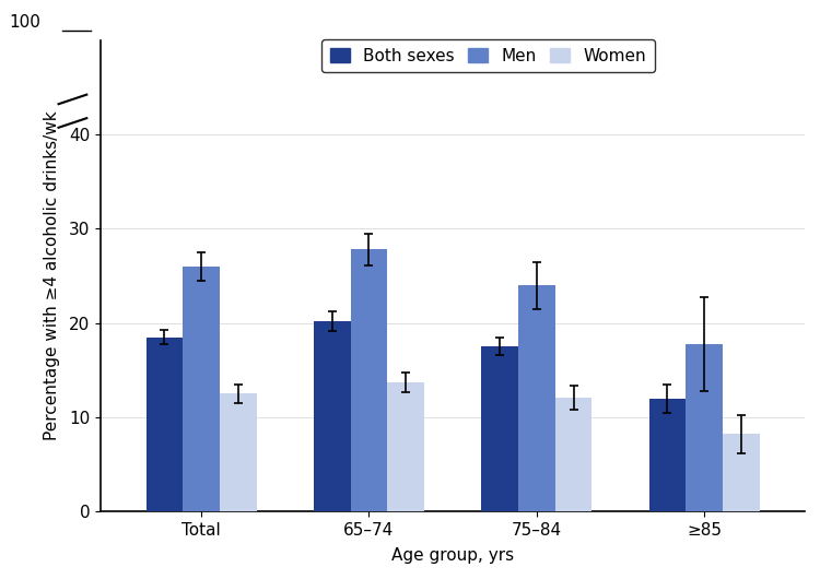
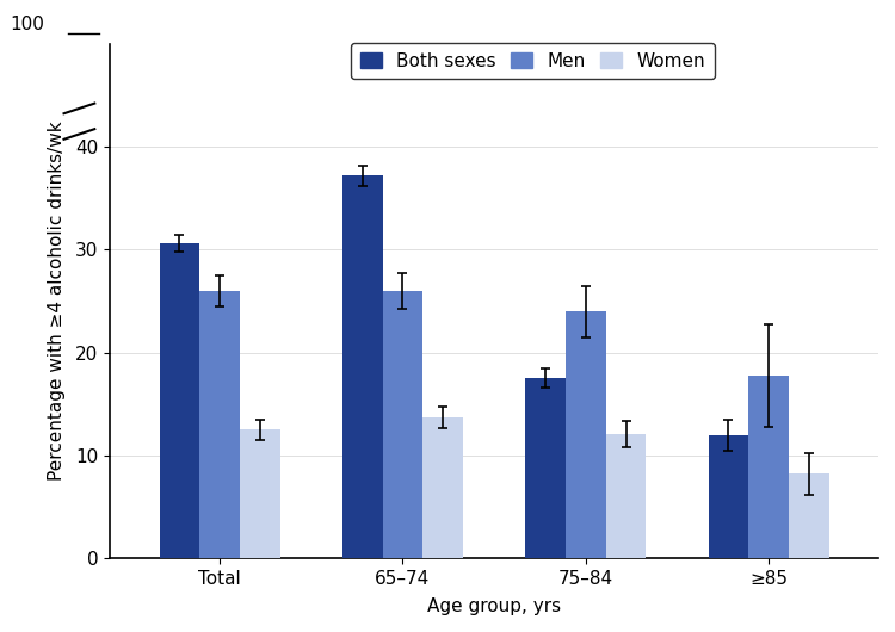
Both sexes/Total: 18.5 -> 30.6
Both sexes/65–74: 20.2 -> 37.2
Men/65–74: 27.8 -> 26.0
